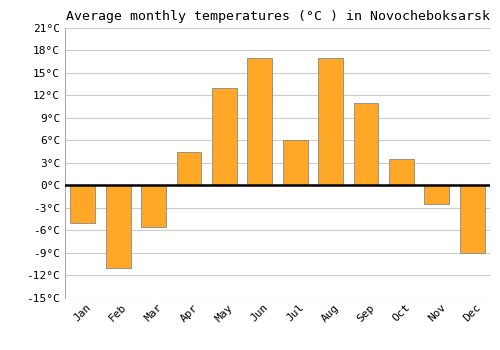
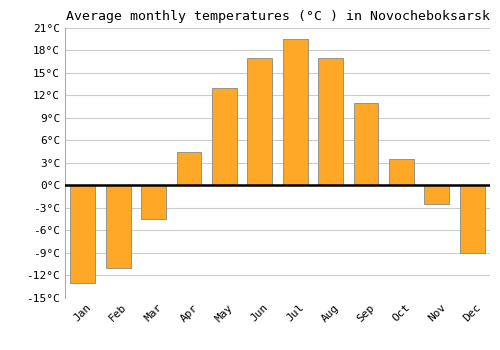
Jan: -5.0°C -> -13.0°C
Mar: -5.6°C -> -4.5°C
Jul: 6.0°C -> 19.5°C
